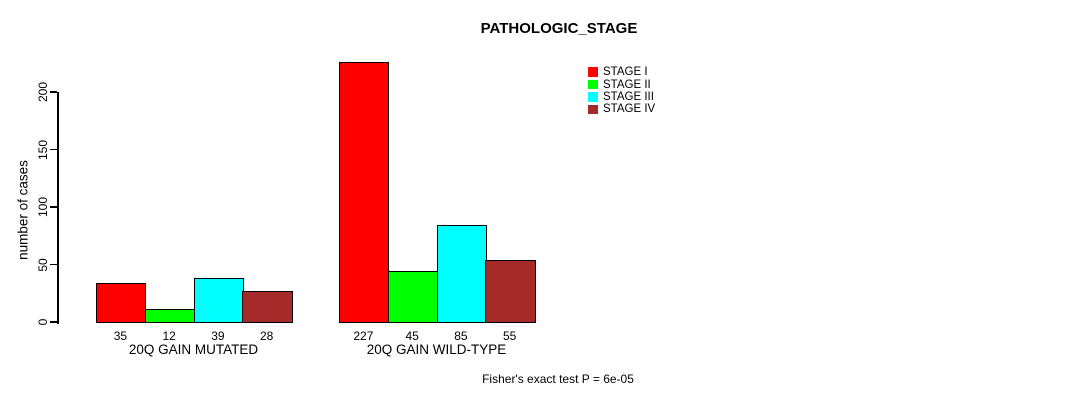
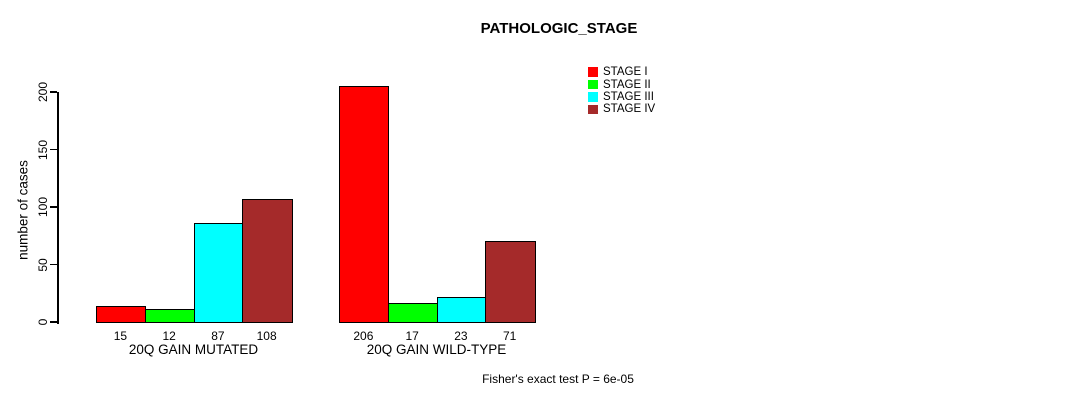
STAGE I/20Q GAIN MUTATED: 35 -> 15
STAGE III/20Q GAIN MUTATED: 39 -> 87
STAGE IV/20Q GAIN MUTATED: 28 -> 108
STAGE I/20Q GAIN WILD-TYPE: 227 -> 206
STAGE II/20Q GAIN WILD-TYPE: 45 -> 17
STAGE III/20Q GAIN WILD-TYPE: 85 -> 23
STAGE IV/20Q GAIN WILD-TYPE: 55 -> 71
